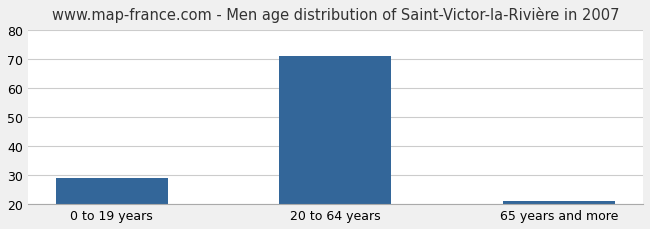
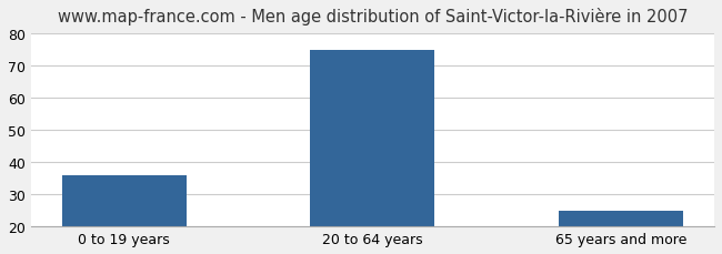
0 to 19 years: 29 -> 36
20 to 64 years: 71 -> 75
65 years and more: 21 -> 25
